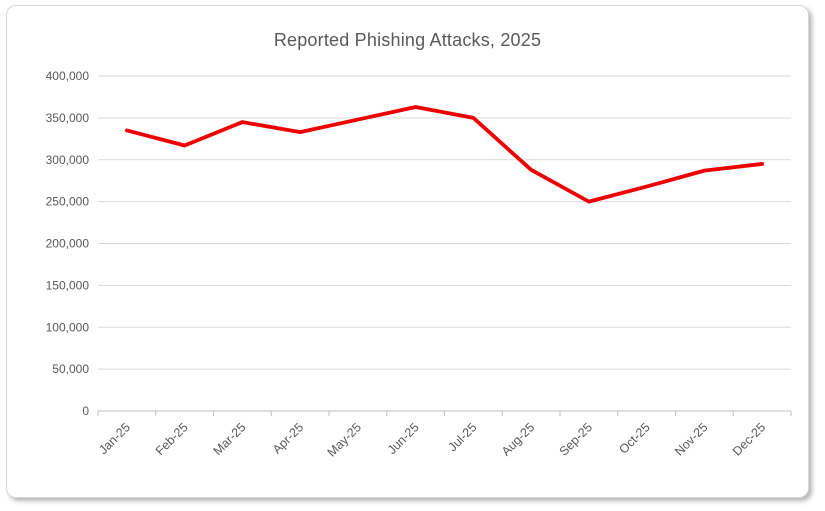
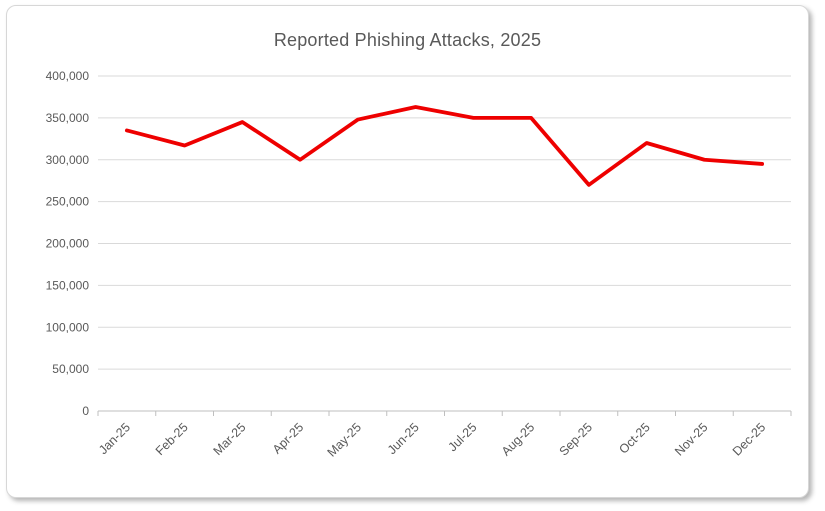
Apr-25: 330000 -> 300000
Aug-25: 290000 -> 350000
Sep-25: 250000 -> 270000
Oct-25: 270000 -> 320000
Nov-25: 290000 -> 300000
